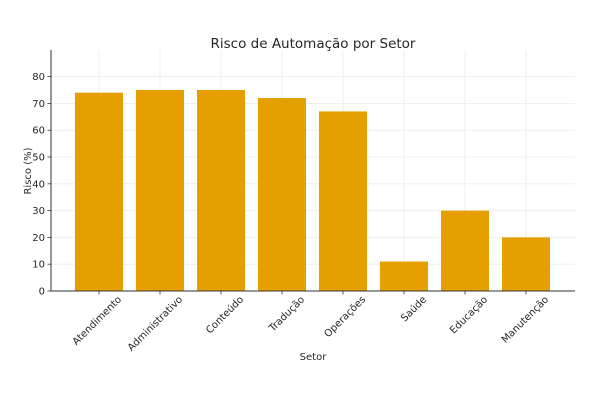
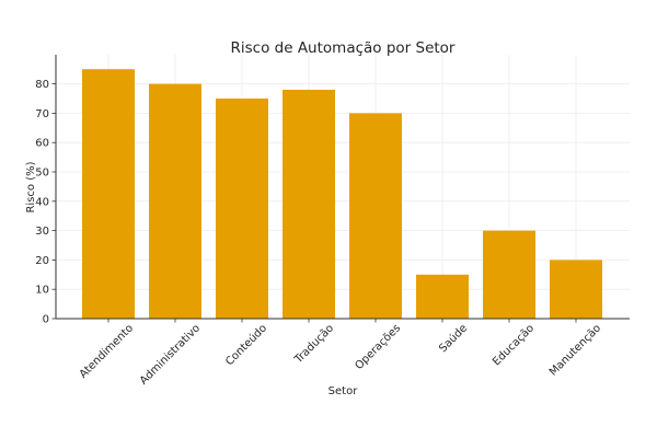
Atendimento: 74 -> 85
Administrativo: 75 -> 80
Tradução: 72 -> 78
Operações: 67 -> 70
Saúde: 11 -> 15
